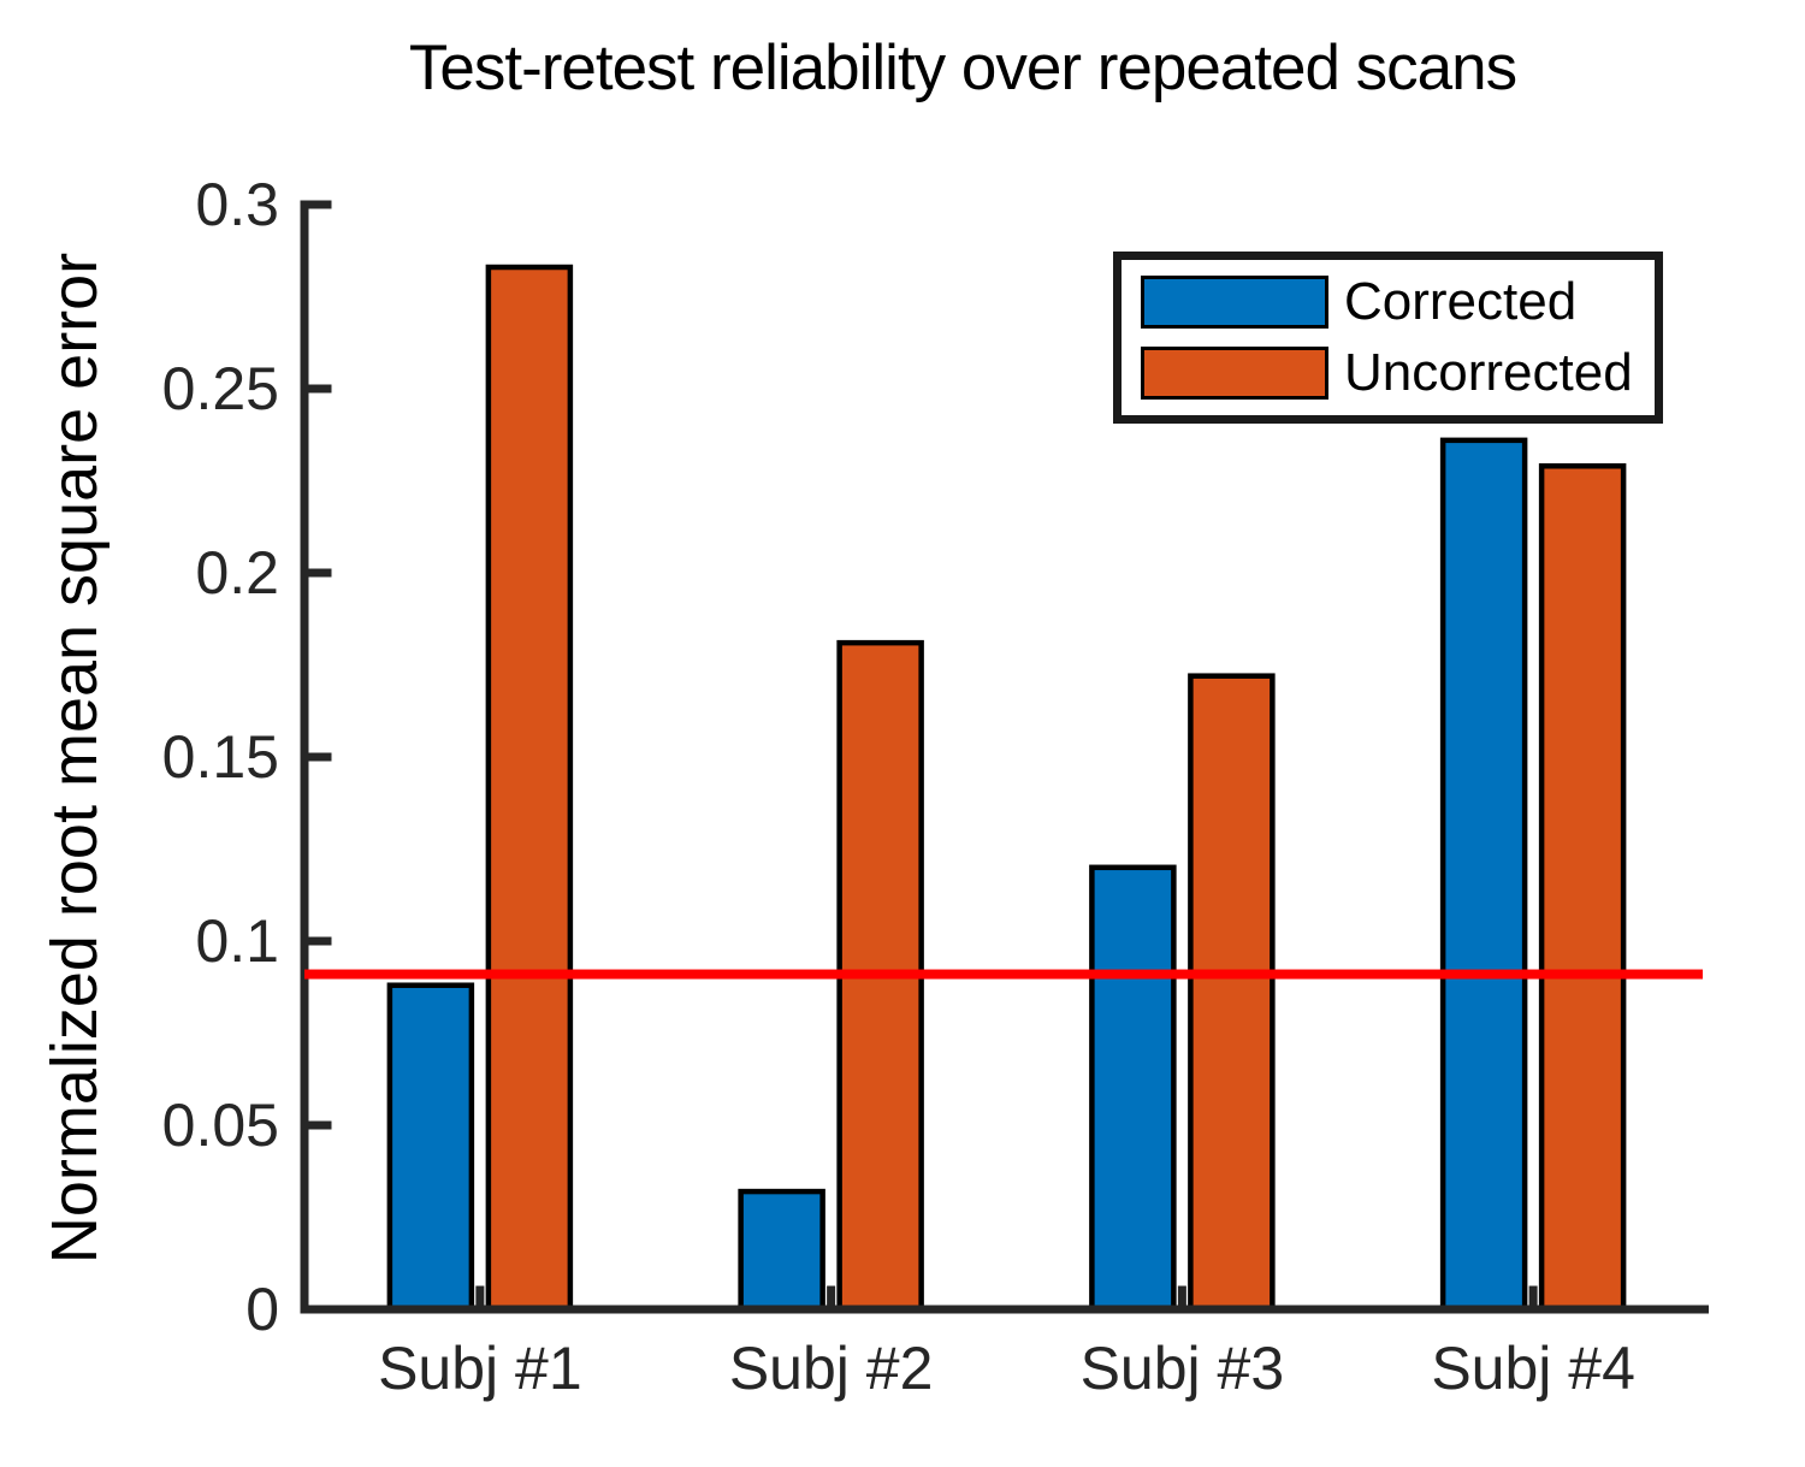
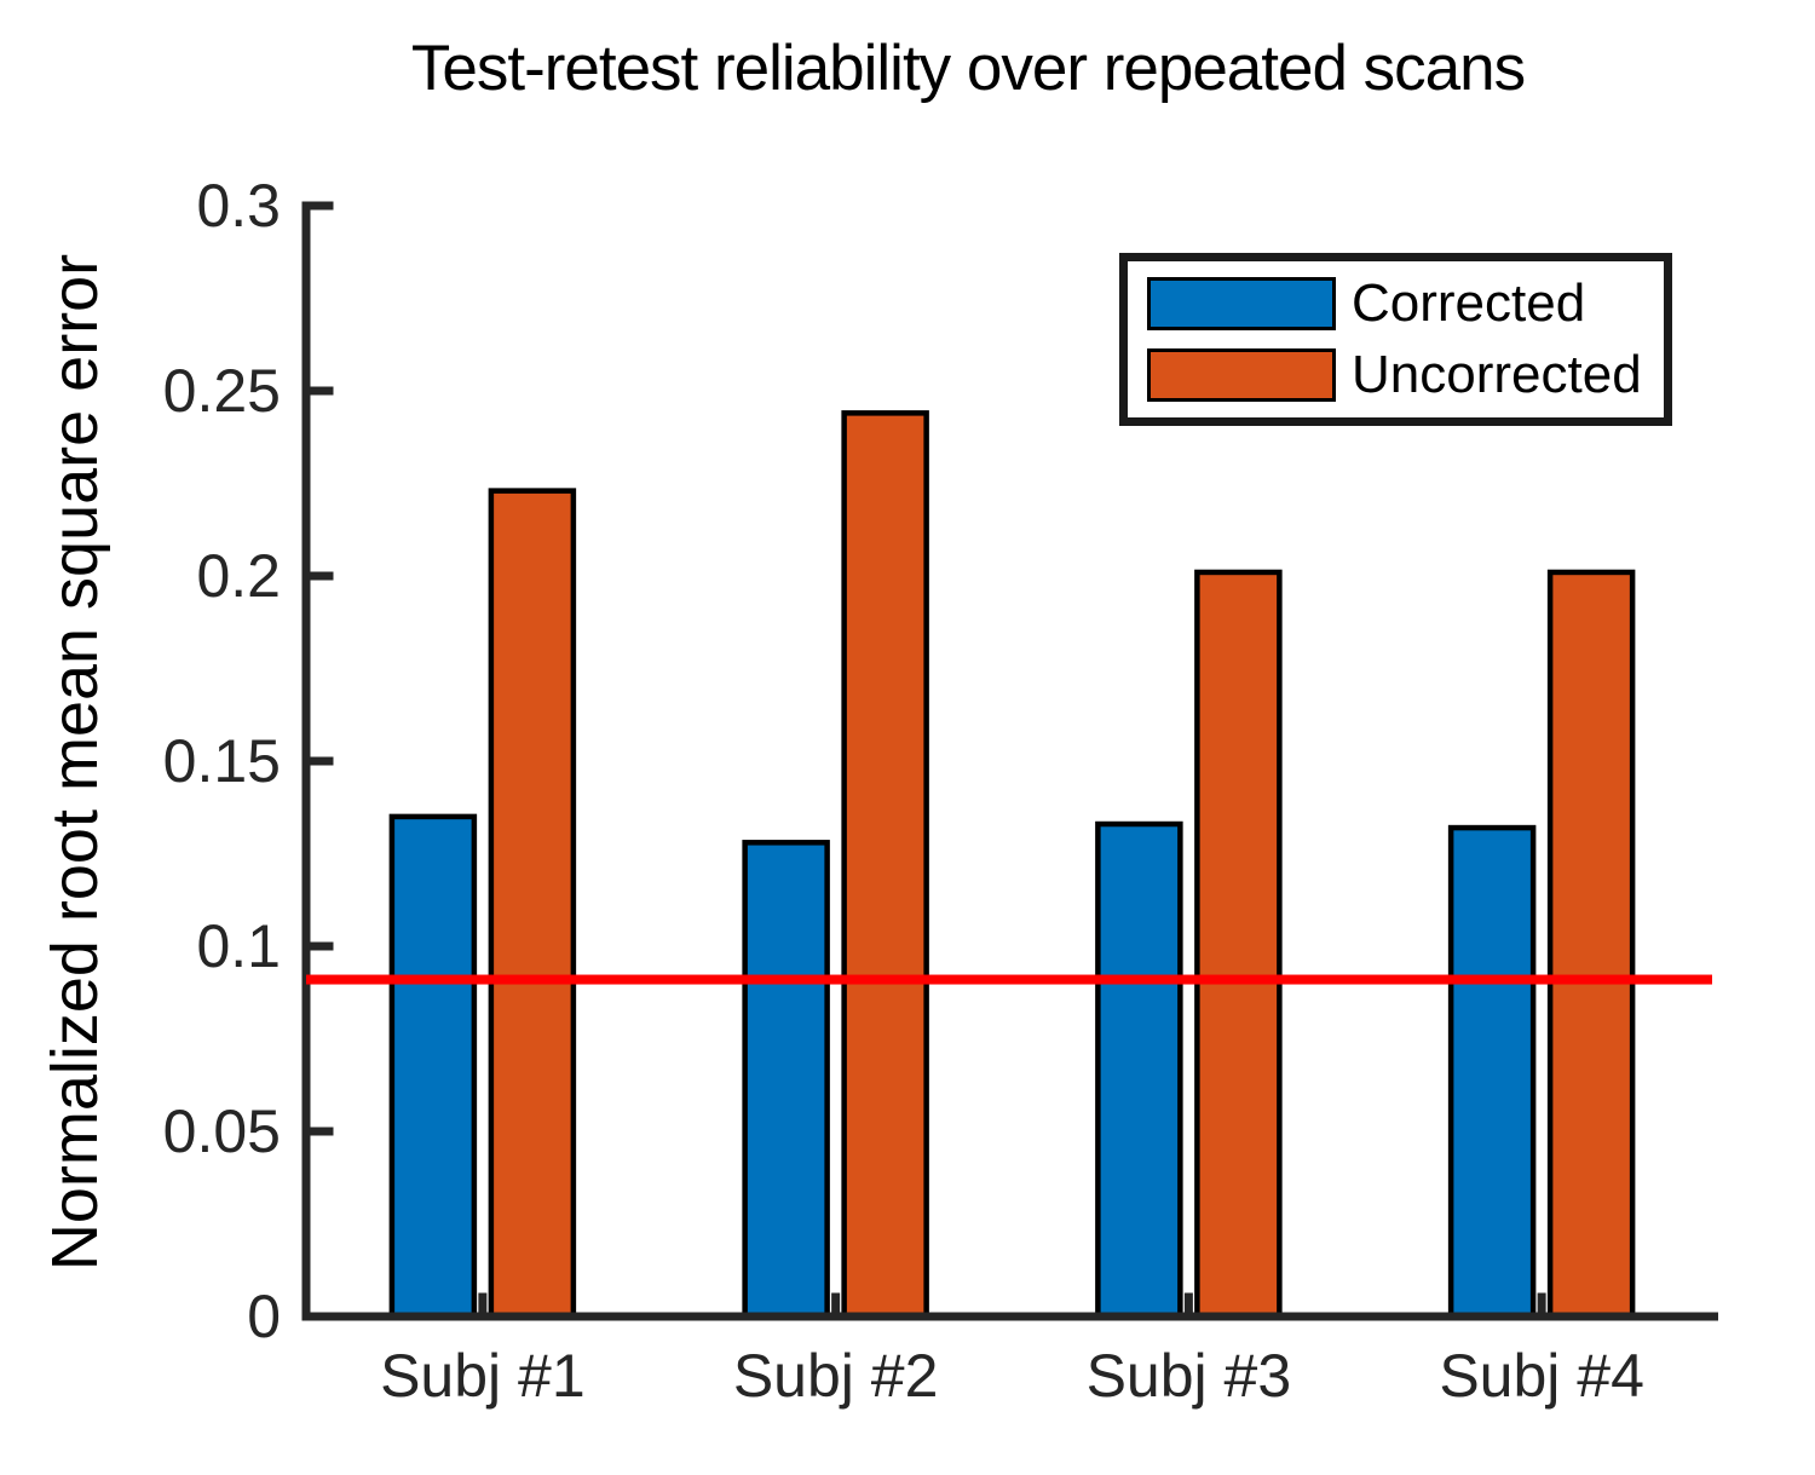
Corrected/Subj #1: 0.088 -> 0.135
Uncorrected/Subj #1: 0.283 -> 0.223
Corrected/Subj #2: 0.032 -> 0.128
Uncorrected/Subj #2: 0.181 -> 0.244
Corrected/Subj #3: 0.120 -> 0.133
Uncorrected/Subj #3: 0.172 -> 0.201
Corrected/Subj #4: 0.236 -> 0.132
Uncorrected/Subj #4: 0.229 -> 0.201
